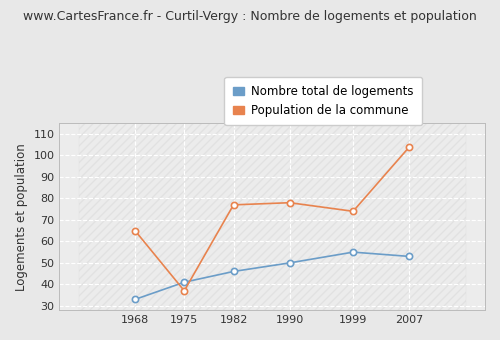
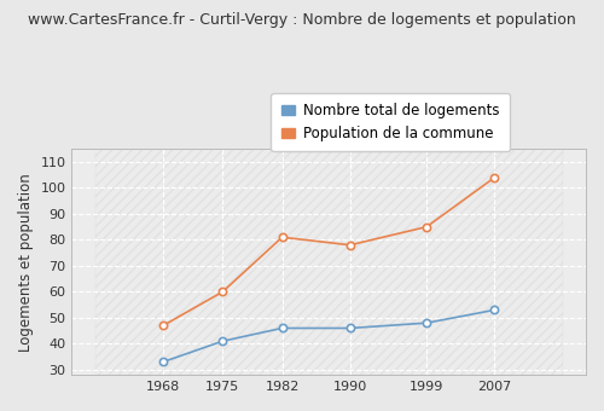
Population de la commune/1968: 65 -> 47
Population de la commune/1975: 37 -> 60
Population de la commune/1982: 77 -> 81
Nombre total de logements/1990: 50 -> 46
Nombre total de logements/1999: 55 -> 48
Population de la commune/1999: 74 -> 85
